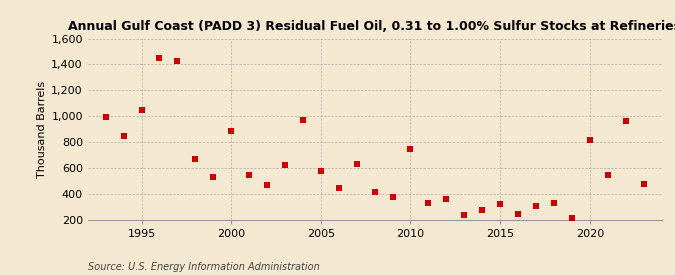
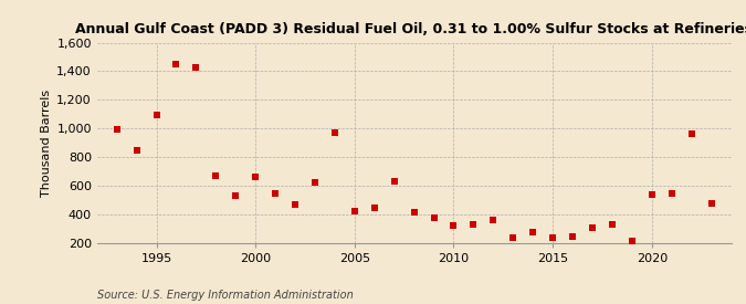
1995: 1,050 -> 1,100
2000: 890 -> 660
2005: 580 -> 420
2010: 750 -> 320
2015: 320 -> 240
2020: 820 -> 540
